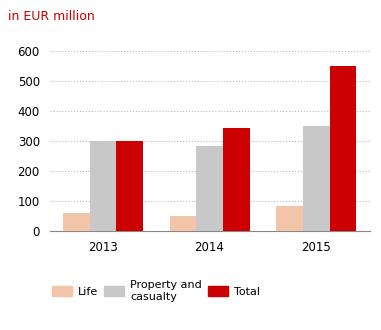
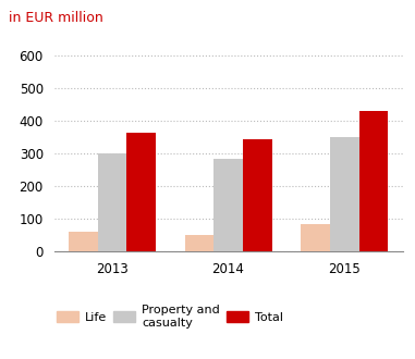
Total/2013: 300 -> 365
Total/2015: 550 -> 430
